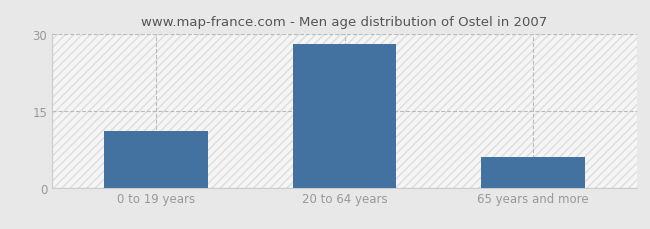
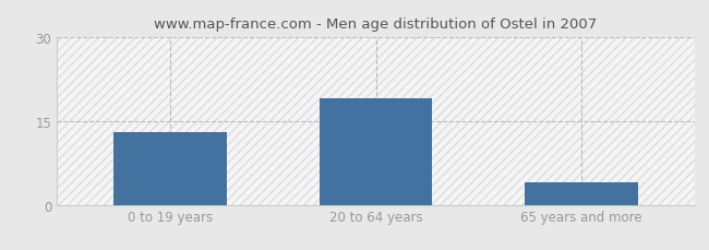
0 to 19 years: 11 -> 13
20 to 64 years: 28 -> 19
65 years and more: 6 -> 4
